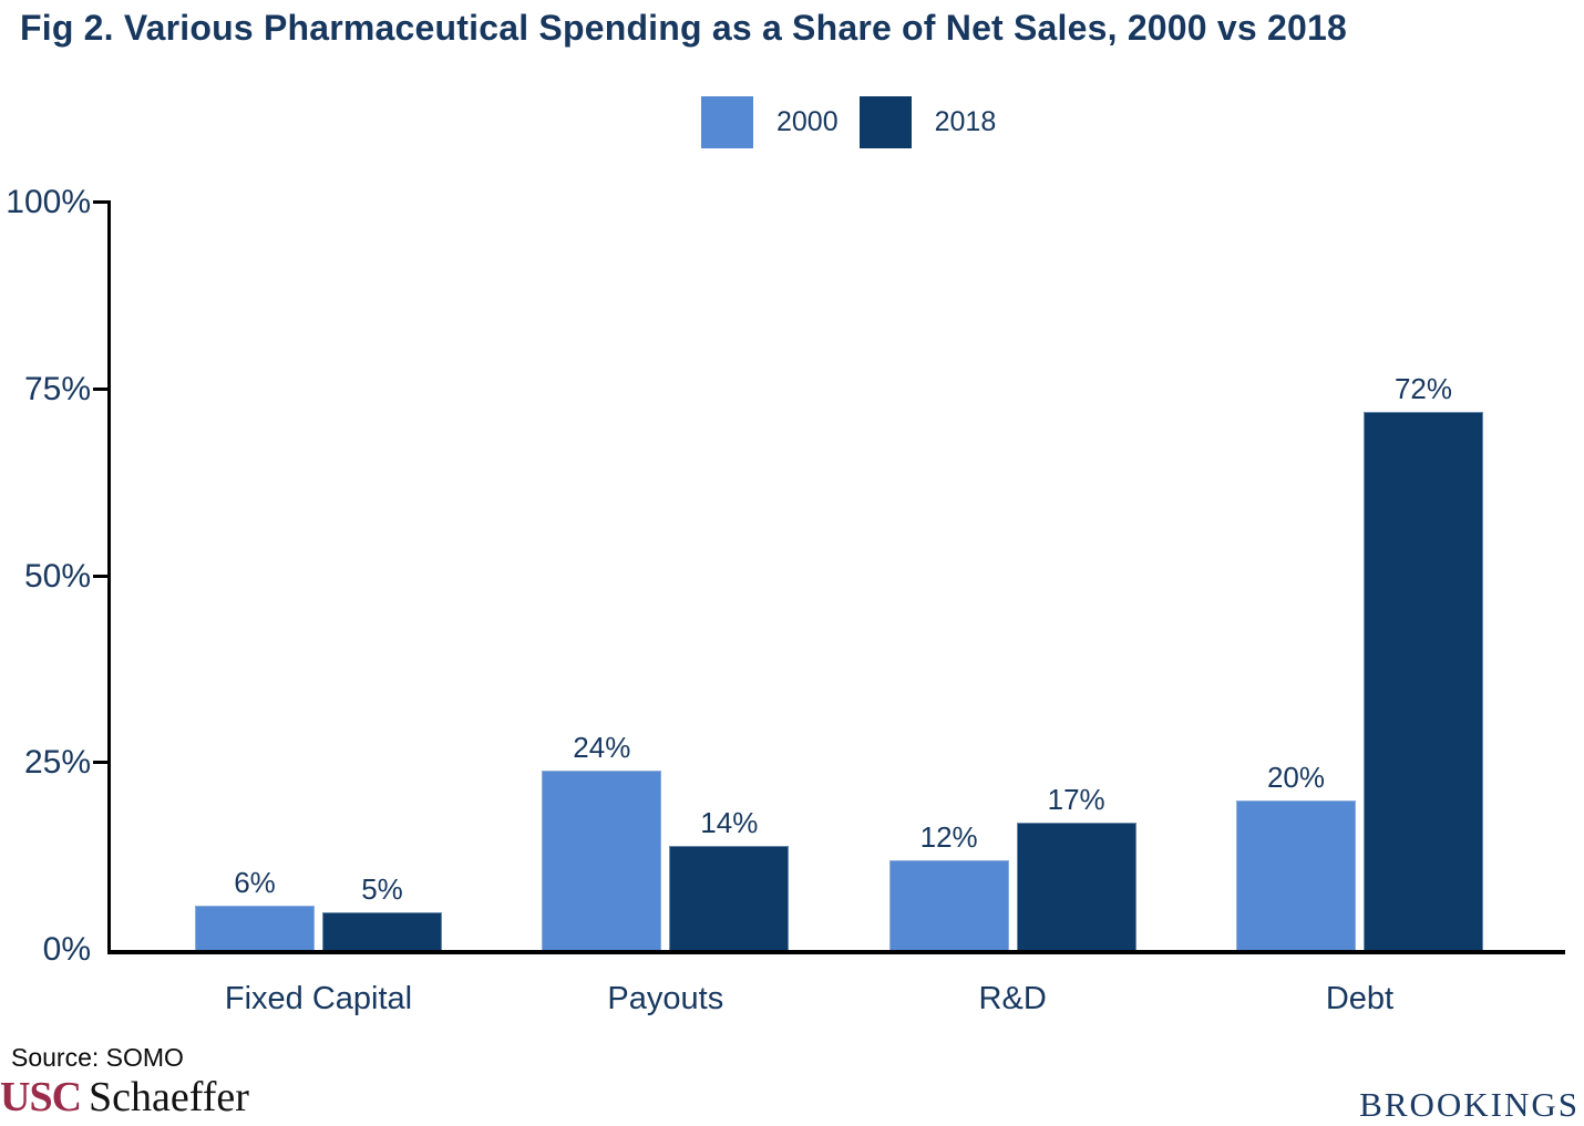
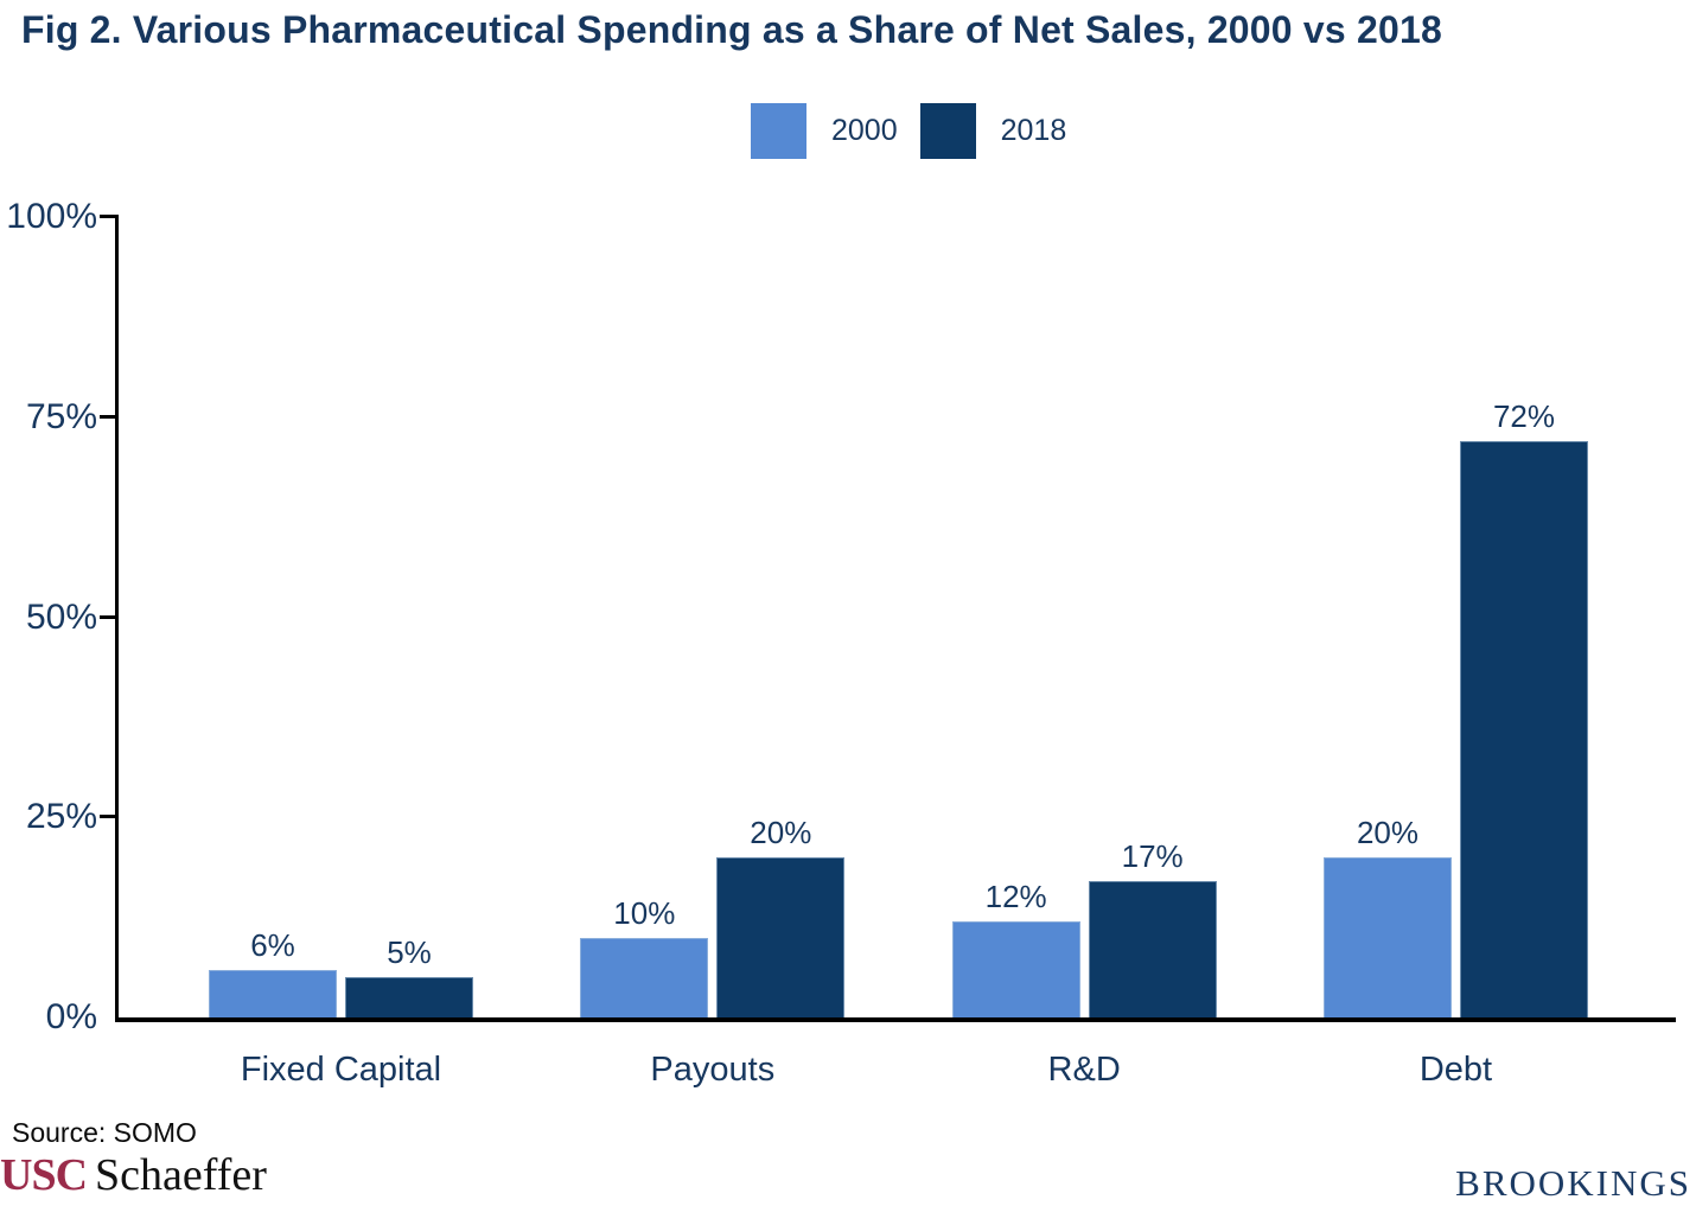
2000/Payouts: 24% -> 10%
2018/Payouts: 14% -> 20%
